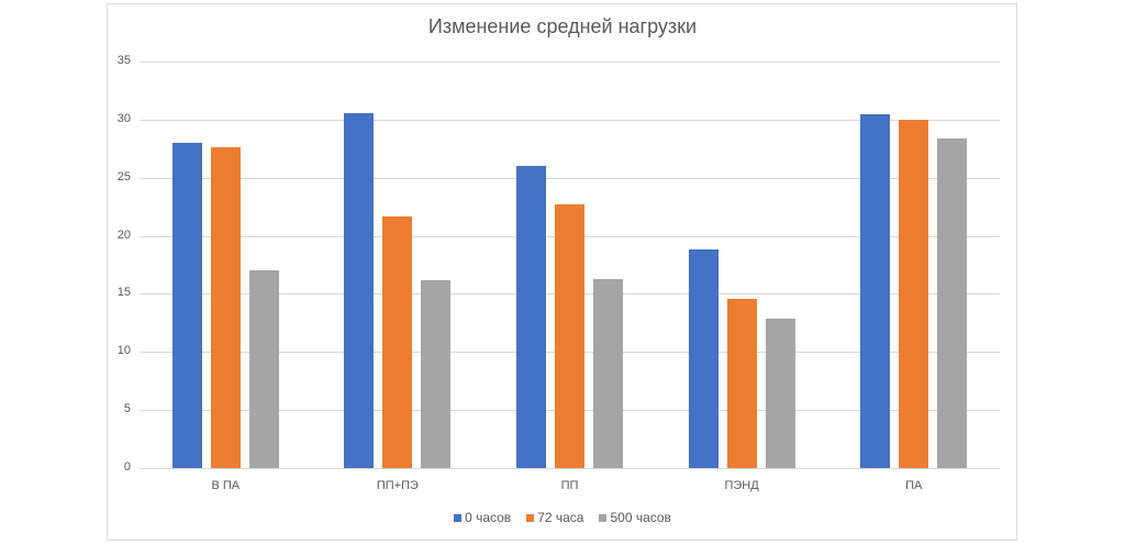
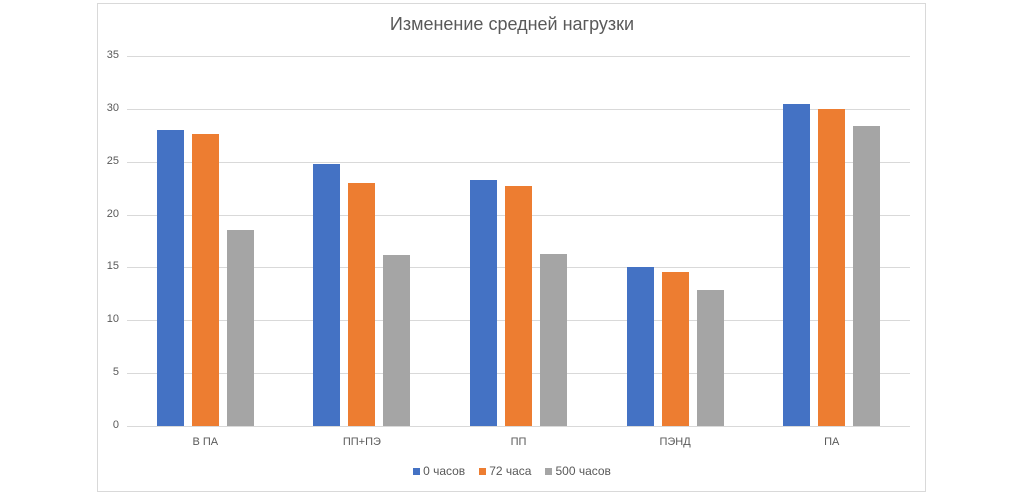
500 часов/В ПА: 17.0 -> 18.5
0 часов/ПП+ПЭ: 30.6 -> 24.8
72 часа/ПП+ПЭ: 21.7 -> 23.0
0 часов/ПП: 26.0 -> 23.3
0 часов/ПЭНД: 18.8 -> 15.0
